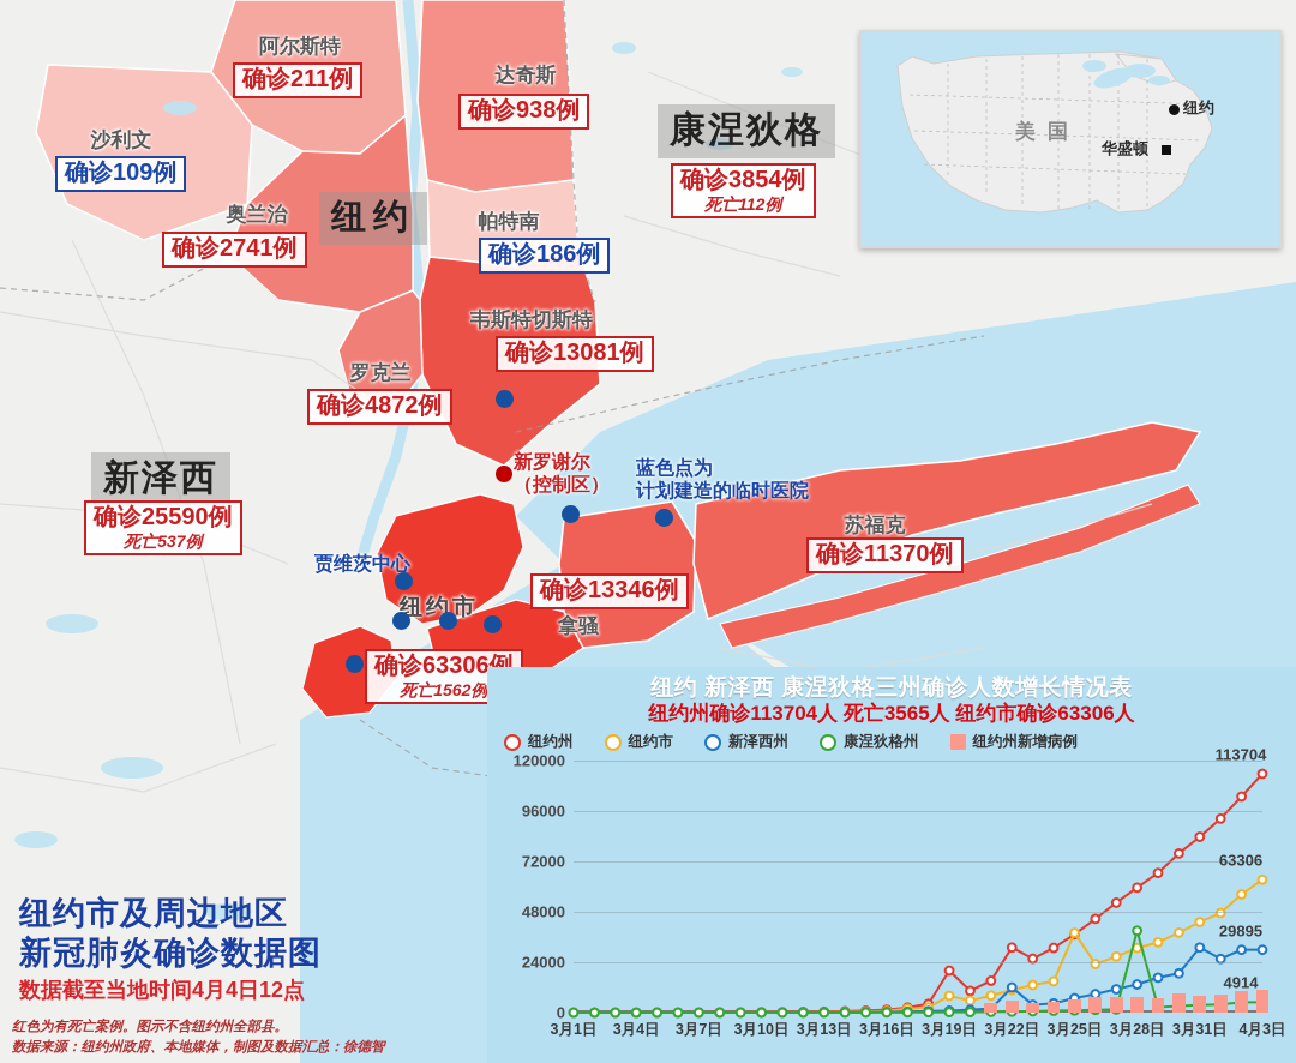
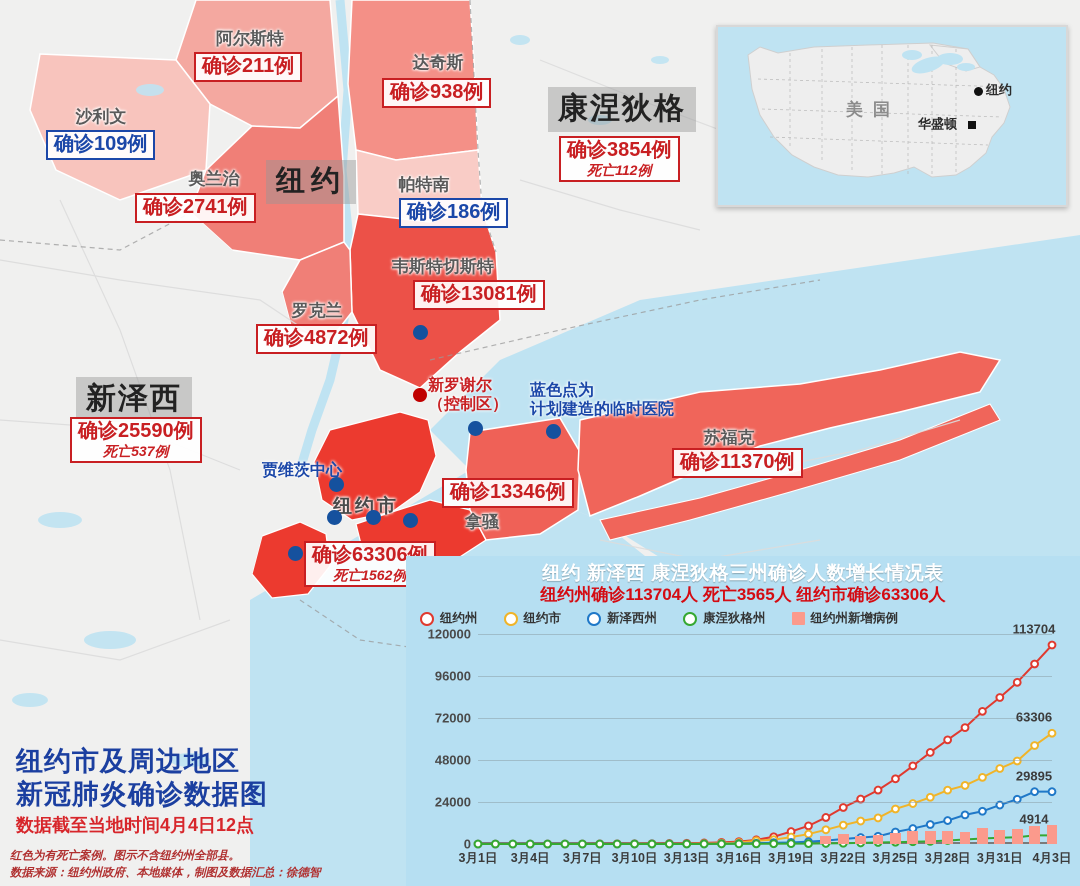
纽约州/3月19日: 20000 -> 7000
纽约市/3月19日: 8000 -> 4000
纽约州/3月22日: 31000 -> 21000
新泽西州/3月22日: 12000 -> 3000
纽约市/3月25日: 38000 -> 20000
康涅狄格州/3月28日: 39000 -> 2000
新泽西州/3月31日: 31000 -> 22000
